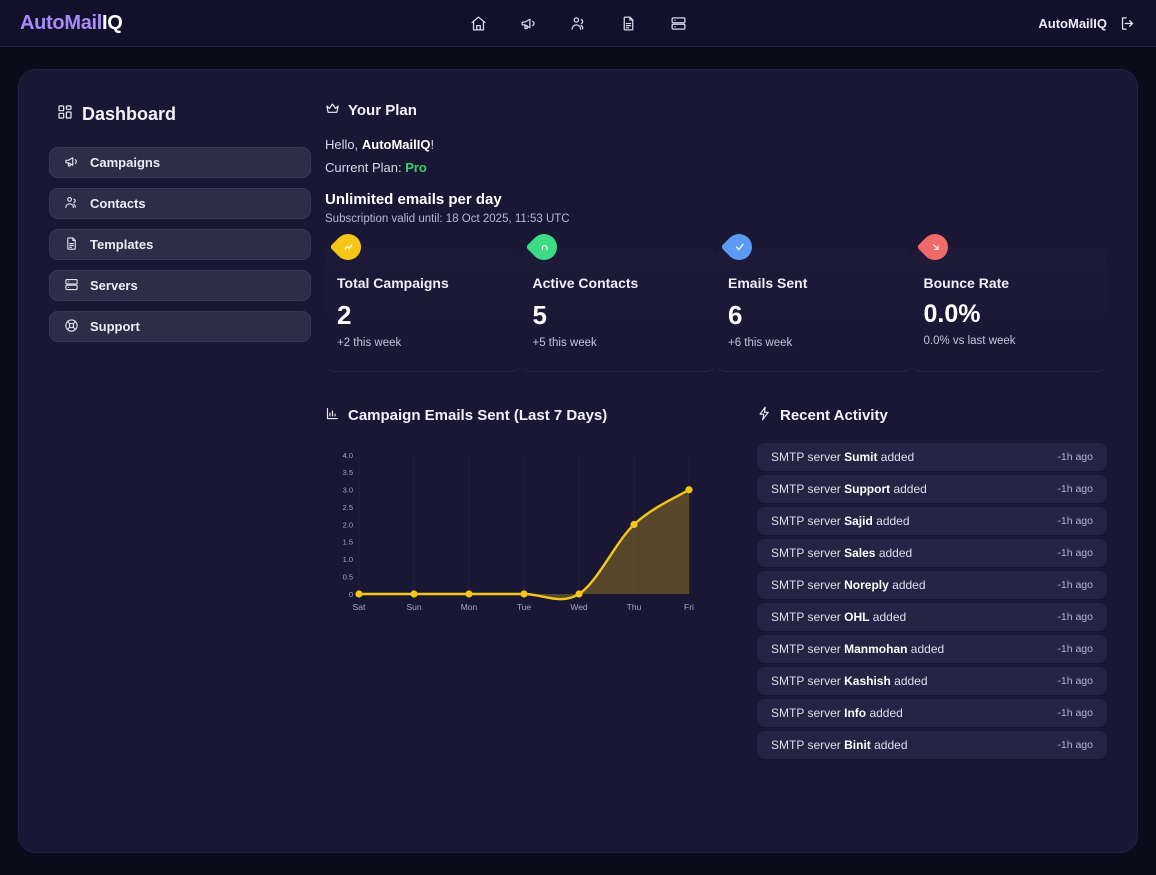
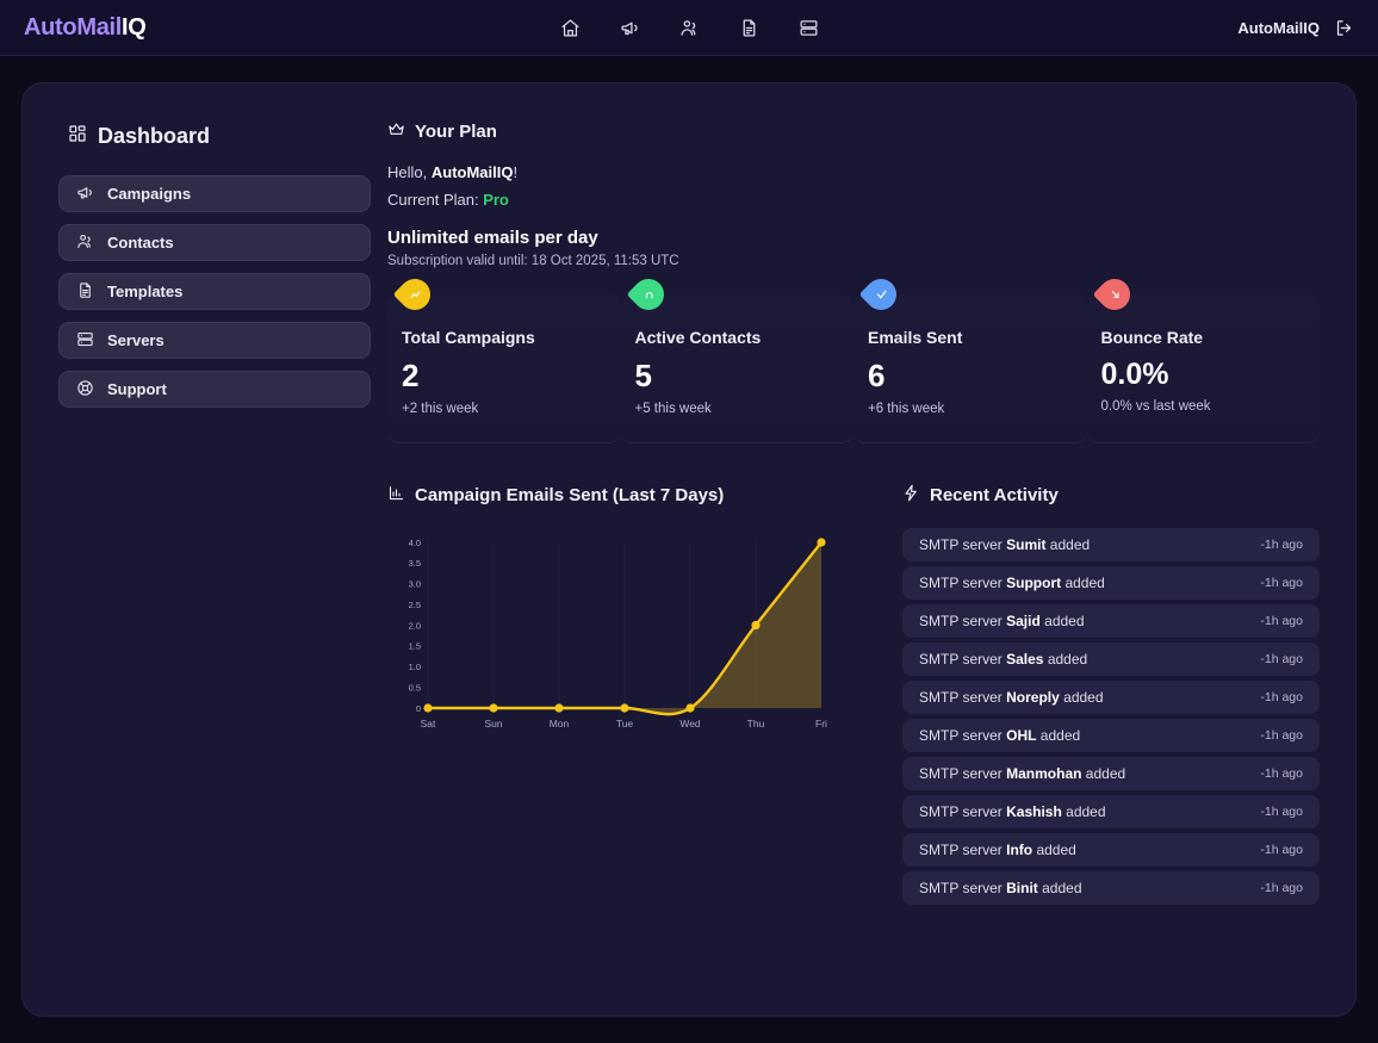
Fri: 3 -> 4
